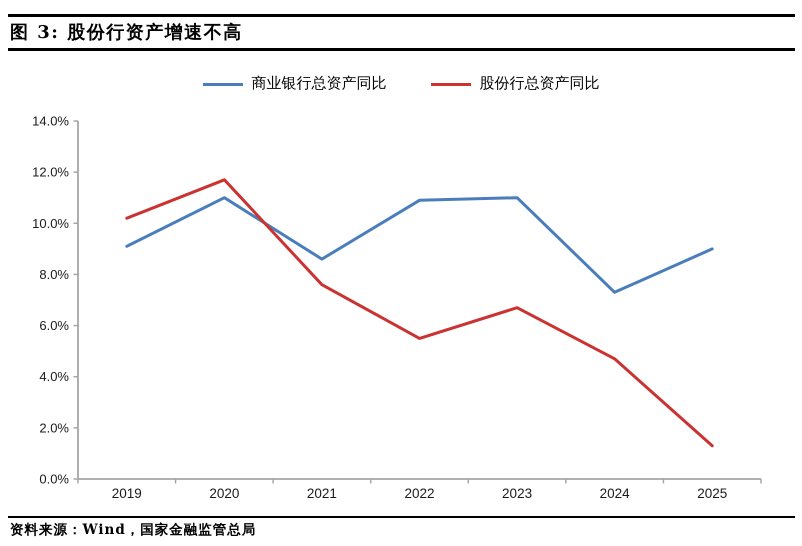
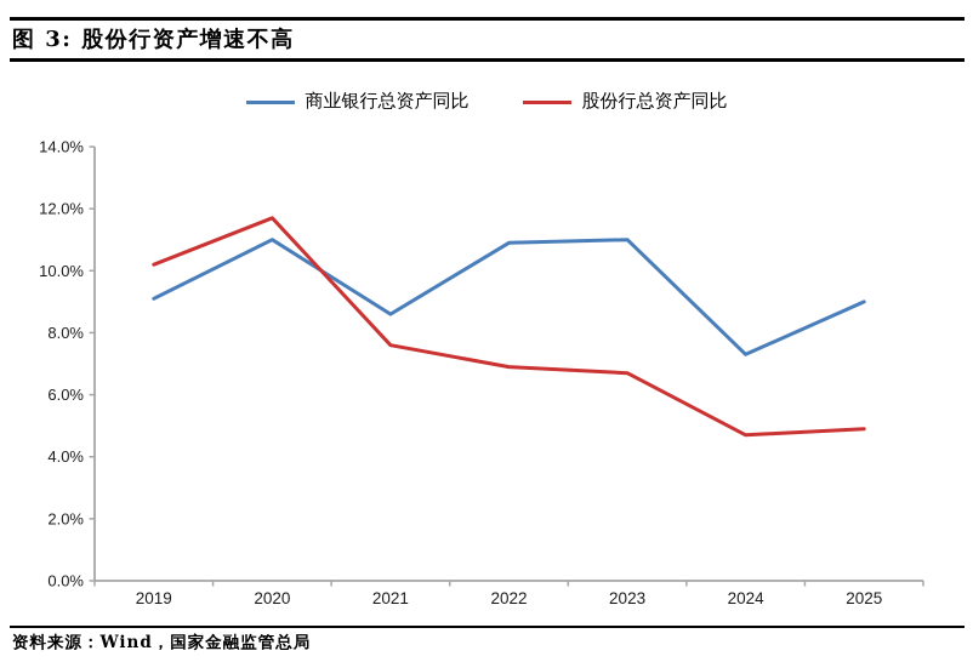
股份行总资产同比/2022: 5.5% -> 6.9%
股份行总资产同比/2025: 1.3% -> 4.9%
